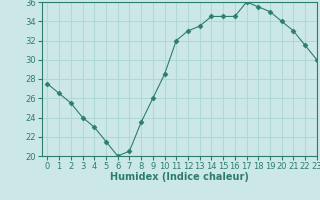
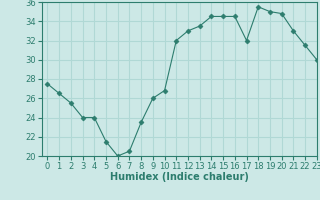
4: 23.0 -> 24.0
10: 28.5 -> 26.8
17: 36.0 -> 32.0
20: 34.0 -> 34.8
